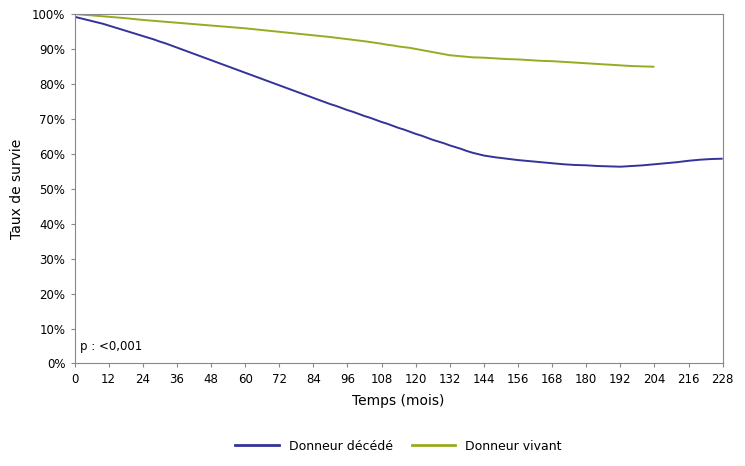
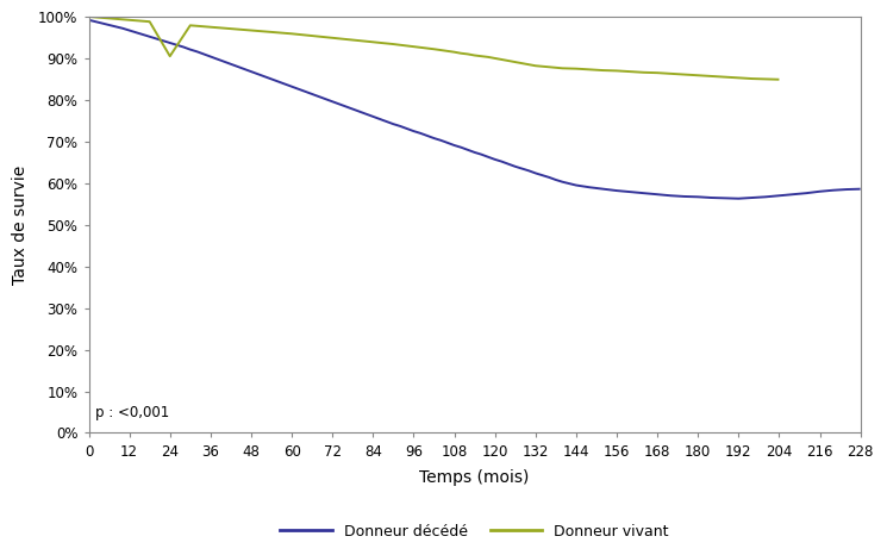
Donneur vivant/24: 98.3% -> 90.5%
